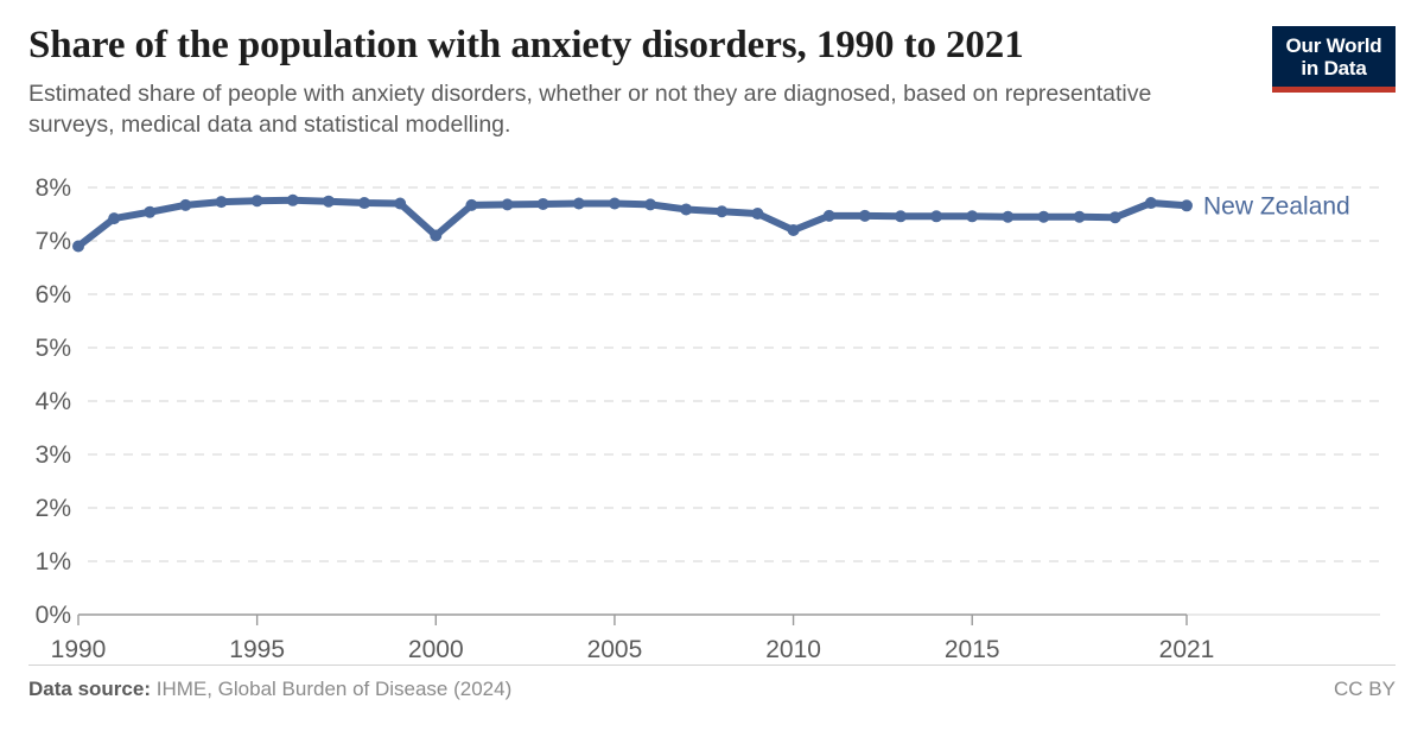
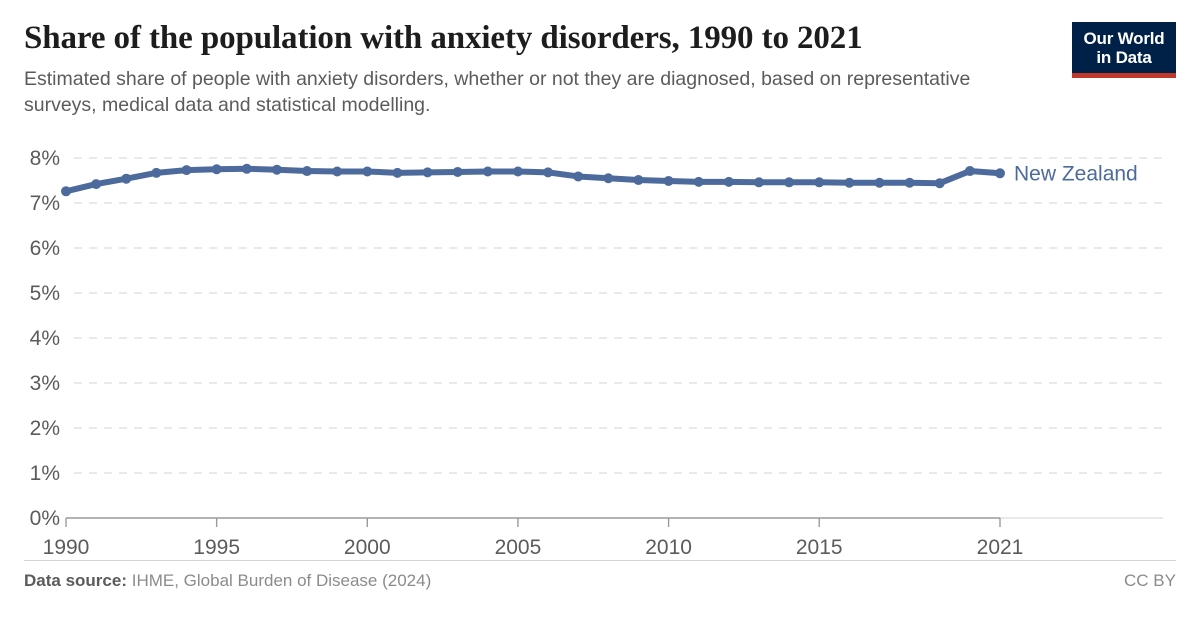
1990: 6.9% -> 7.3%
2000: 7.1% -> 7.7%
2010: 7.2% -> 7.5%
